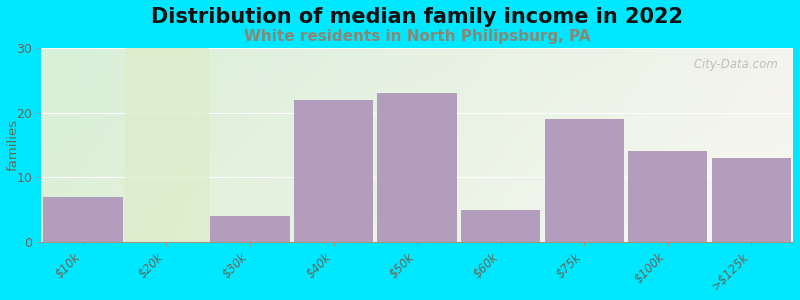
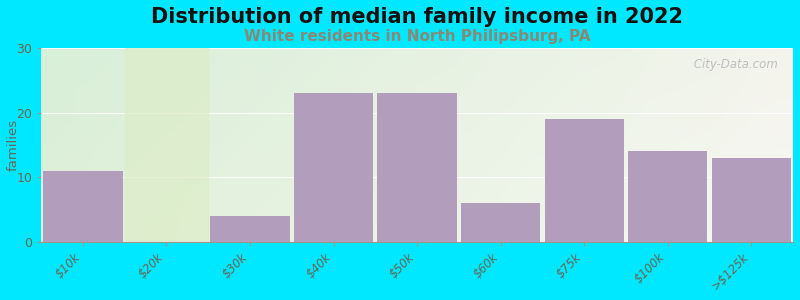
$10k: 7 -> 11
$40k: 22 -> 23
$60k: 5 -> 6
